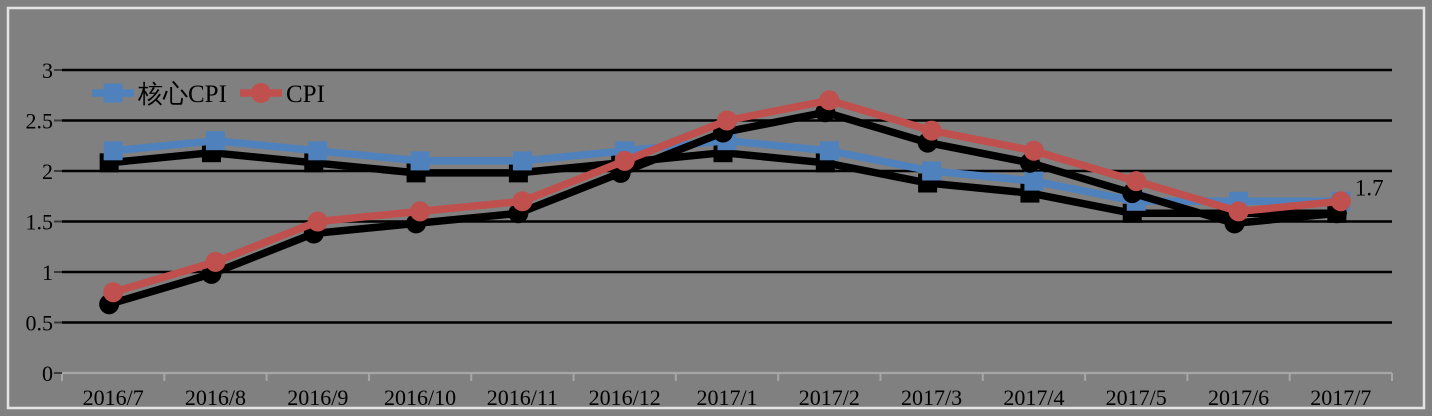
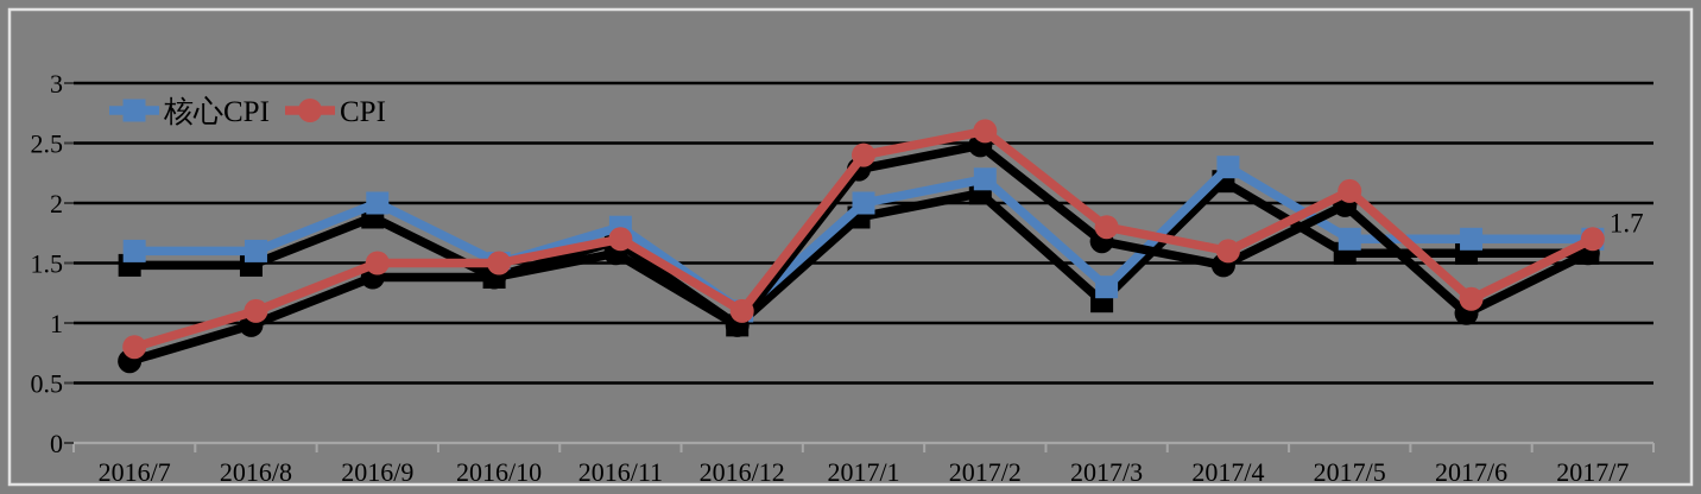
核心CPI/2016/7: 2.2 -> 1.6
核心CPI/2016/8: 2.3 -> 1.6
核心CPI/2016/9: 2.2 -> 2.0
核心CPI/2016/10: 2.1 -> 1.5
CPI/2016/10: 1.6 -> 1.5
核心CPI/2016/11: 2.1 -> 1.8
核心CPI/2016/12: 2.2 -> 1.1
CPI/2016/12: 2.1 -> 1.1
核心CPI/2017/1: 2.3 -> 2.0
CPI/2017/1: 2.5 -> 2.4
CPI/2017/2: 2.7 -> 2.6
核心CPI/2017/3: 2.0 -> 1.3
CPI/2017/3: 2.4 -> 1.8
核心CPI/2017/4: 1.9 -> 2.3
CPI/2017/4: 2.2 -> 1.6
CPI/2017/5: 1.9 -> 2.1
CPI/2017/6: 1.6 -> 1.2
